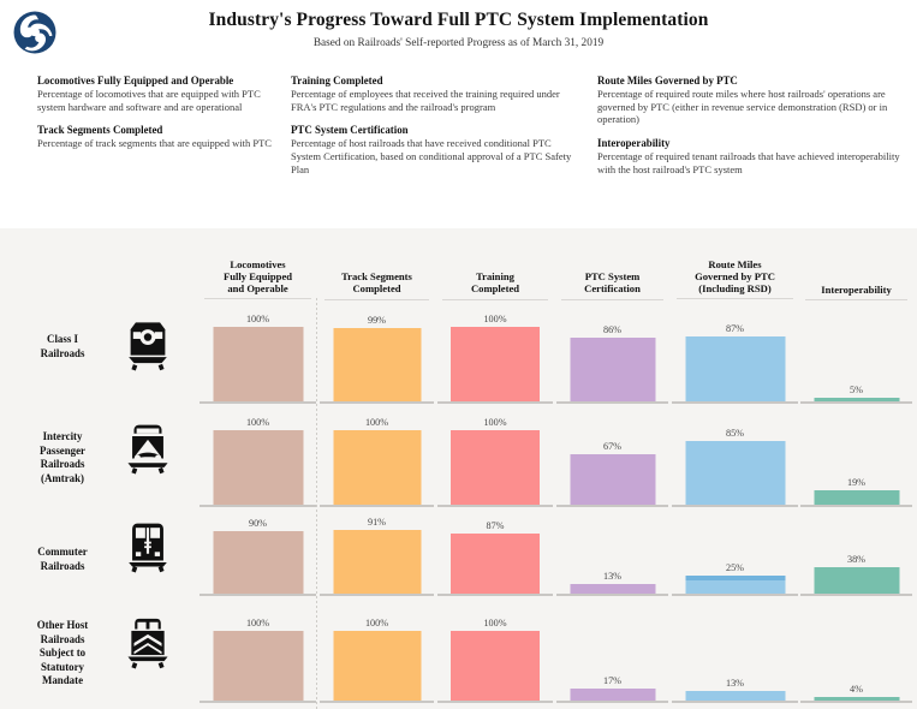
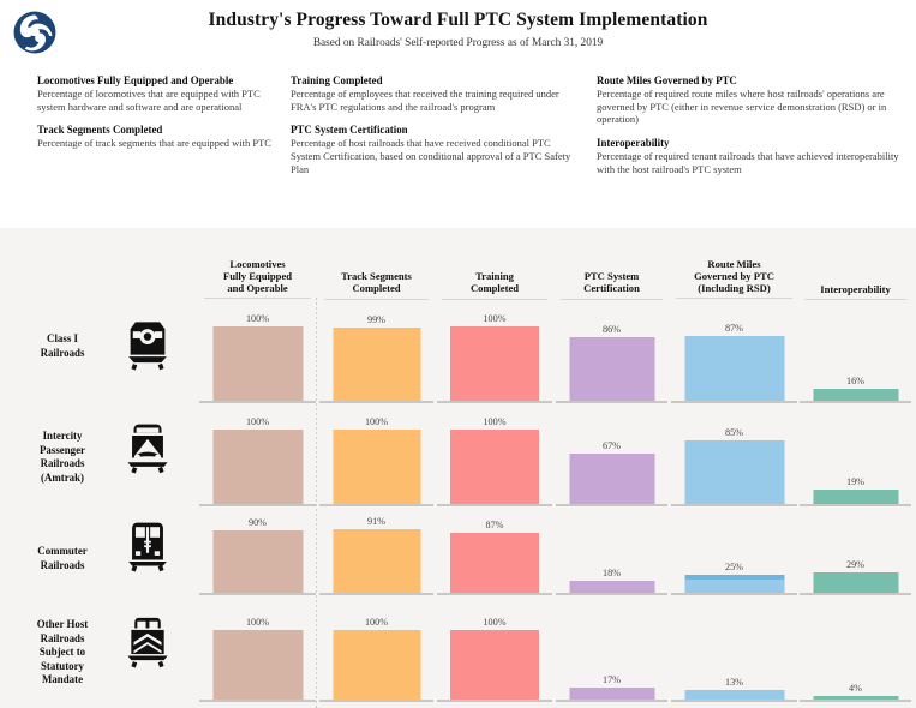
Commuter Railroads/PTC System Certification: 13% -> 18%
Class I Railroads/Interoperability: 5% -> 16%
Commuter Railroads/Interoperability: 38% -> 29%
